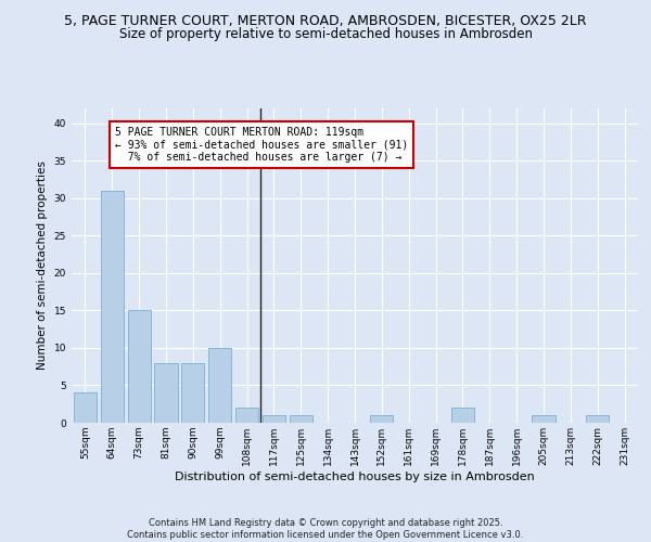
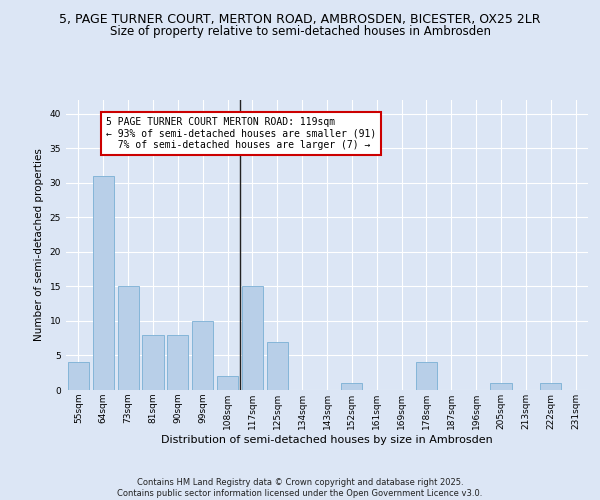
117sqm: 1 -> 15
125sqm: 1 -> 7
178sqm: 2 -> 4
